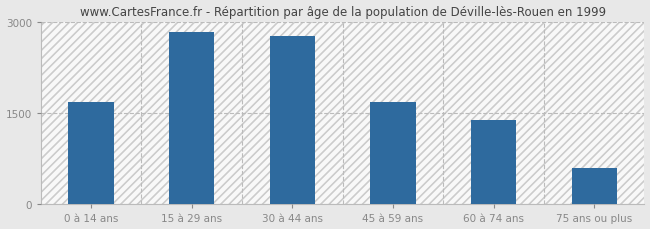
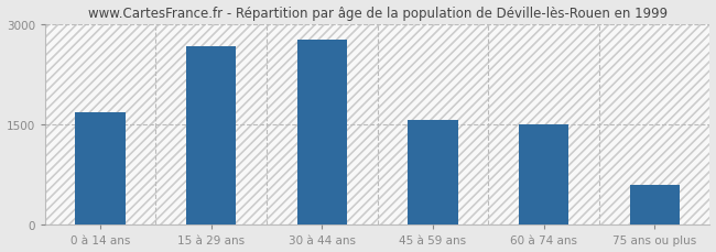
15 à 29 ans: 2820 -> 2660
45 à 59 ans: 1680 -> 1560
60 à 74 ans: 1390 -> 1500
